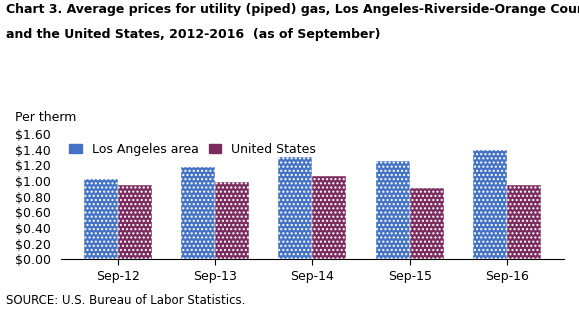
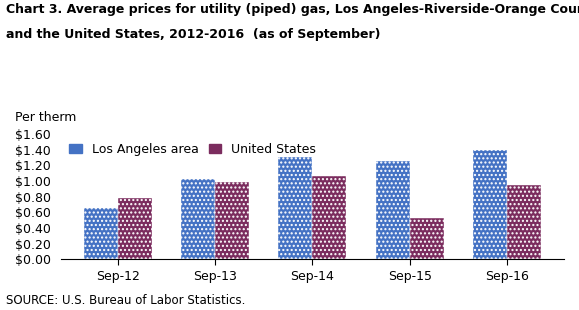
Los Angeles area/Sep-12: $1.02 -> $0.66
United States/Sep-12: $0.95 -> $0.78
Los Angeles area/Sep-13: $1.18 -> $1.02
United States/Sep-15: $0.91 -> $0.52
